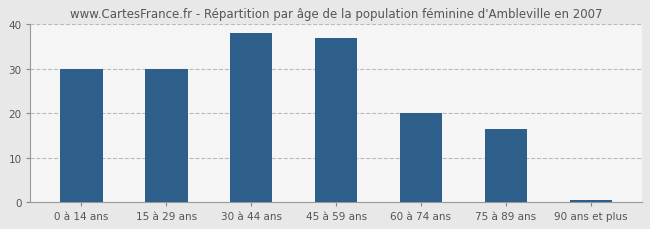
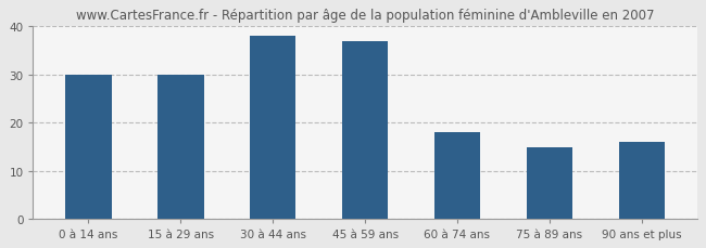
60 à 74 ans: 20.0 -> 18.0
75 à 89 ans: 16.5 -> 15.0
90 ans et plus: 0.5 -> 16.0
